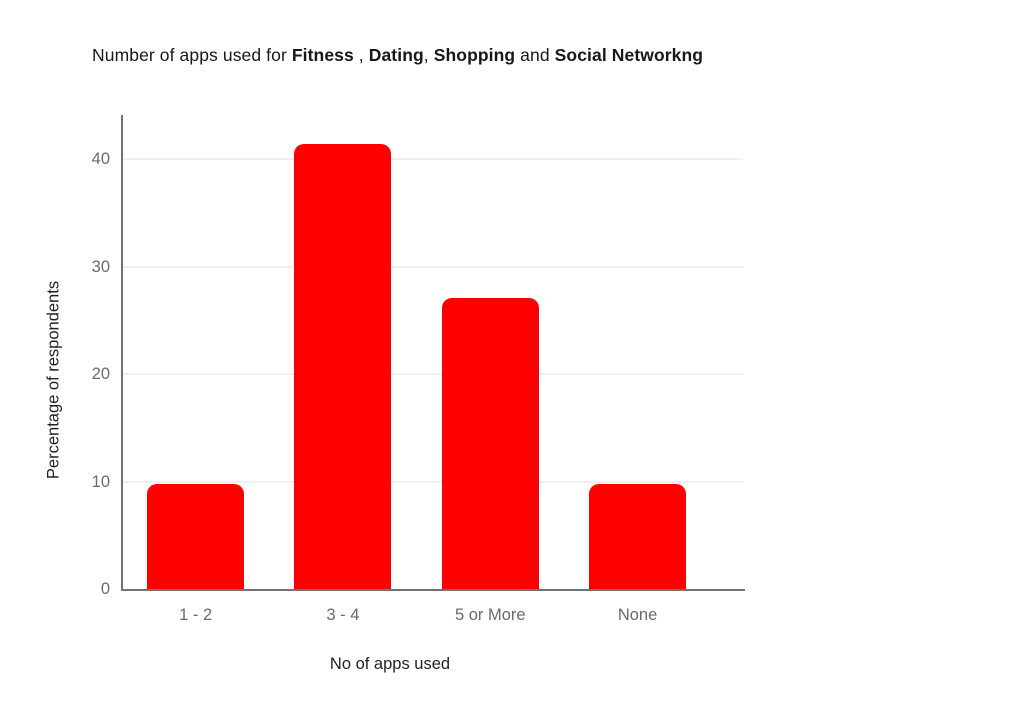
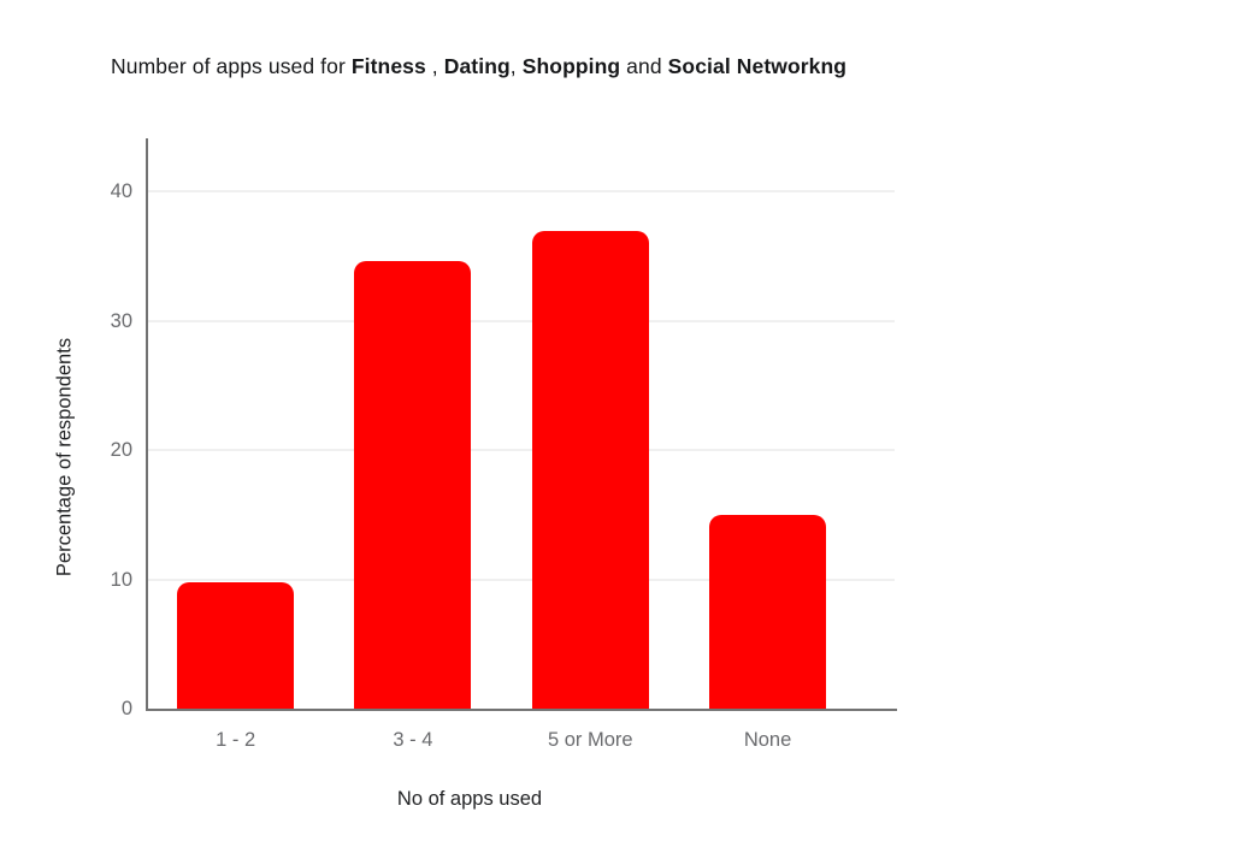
3 - 4: 41.4 -> 34.6
5 or More: 27.1 -> 36.9
None: 9.8 -> 15.0
